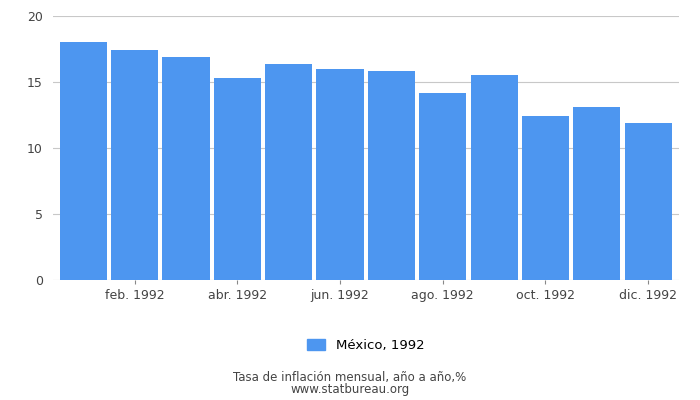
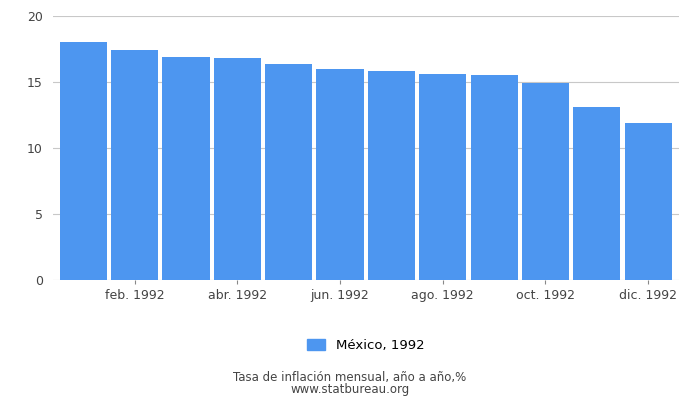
abr. 1992: 15.3 -> 16.8
ago. 1992: 14.2 -> 15.6
oct. 1992: 12.4 -> 14.9
